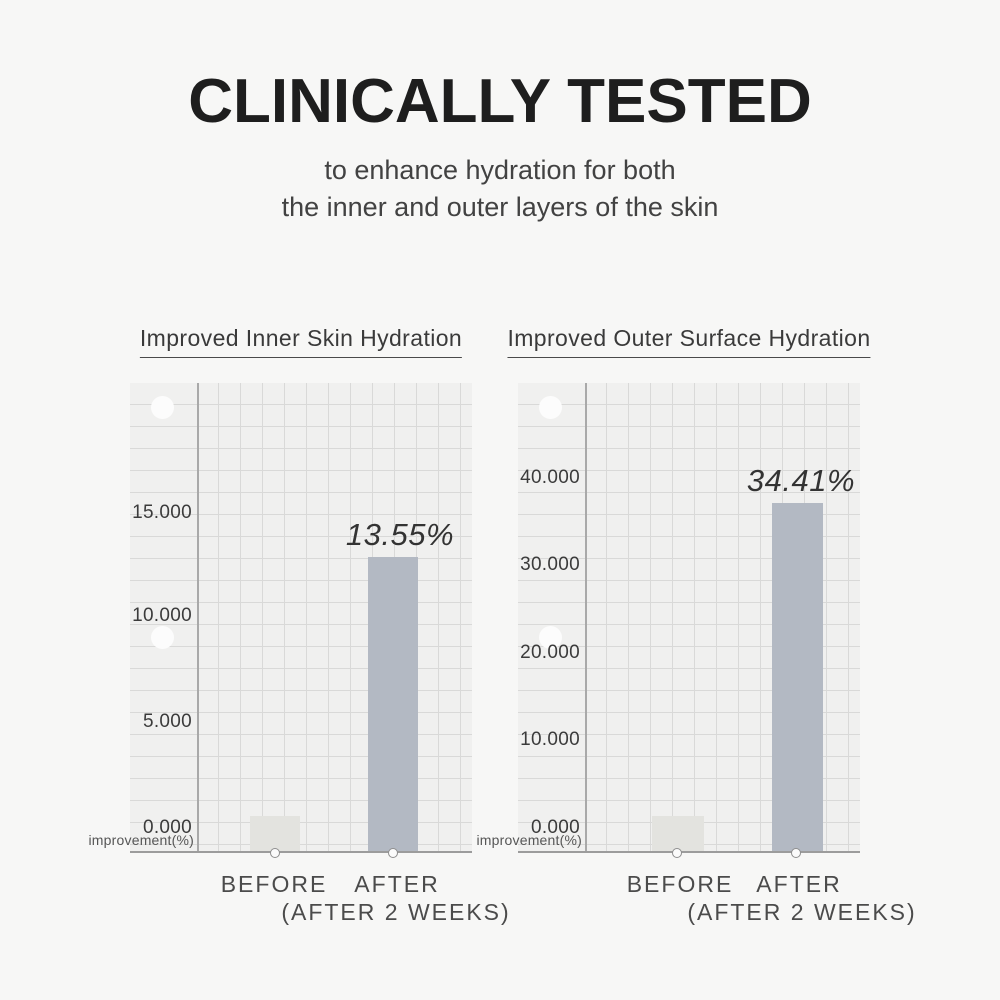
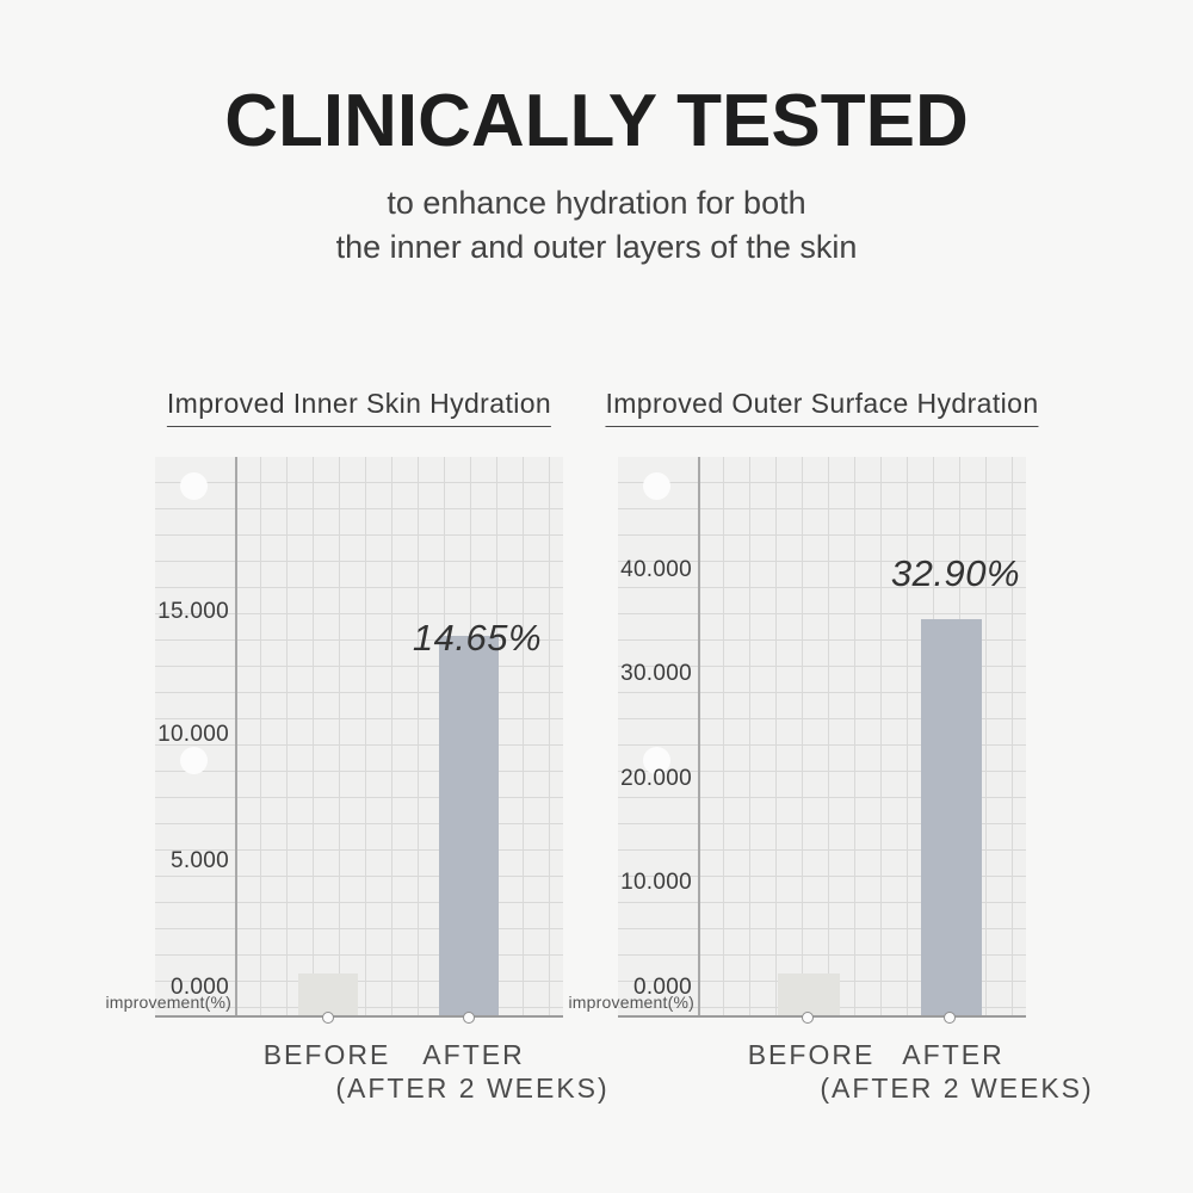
Improved Inner Skin Hydration/AFTER: 13.55% -> 14.65%
Improved Outer Surface Hydration/AFTER: 34.41% -> 32.90%
